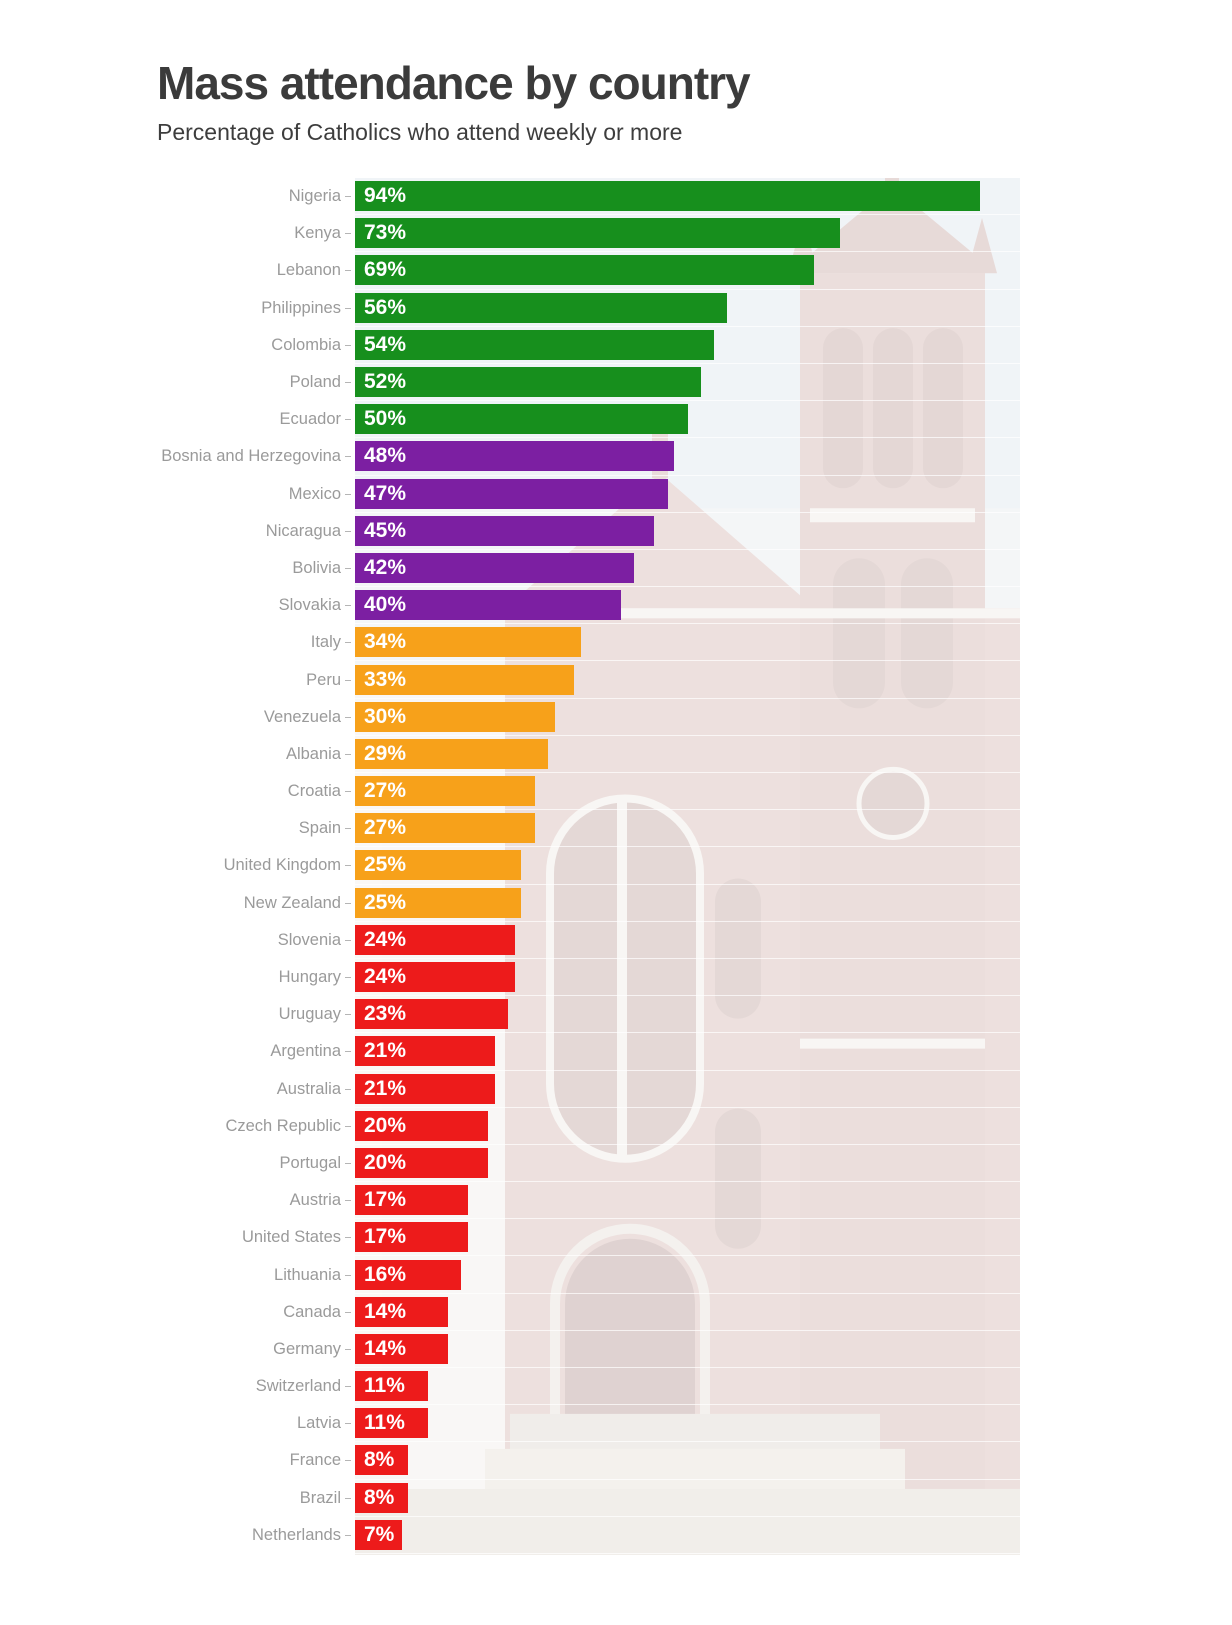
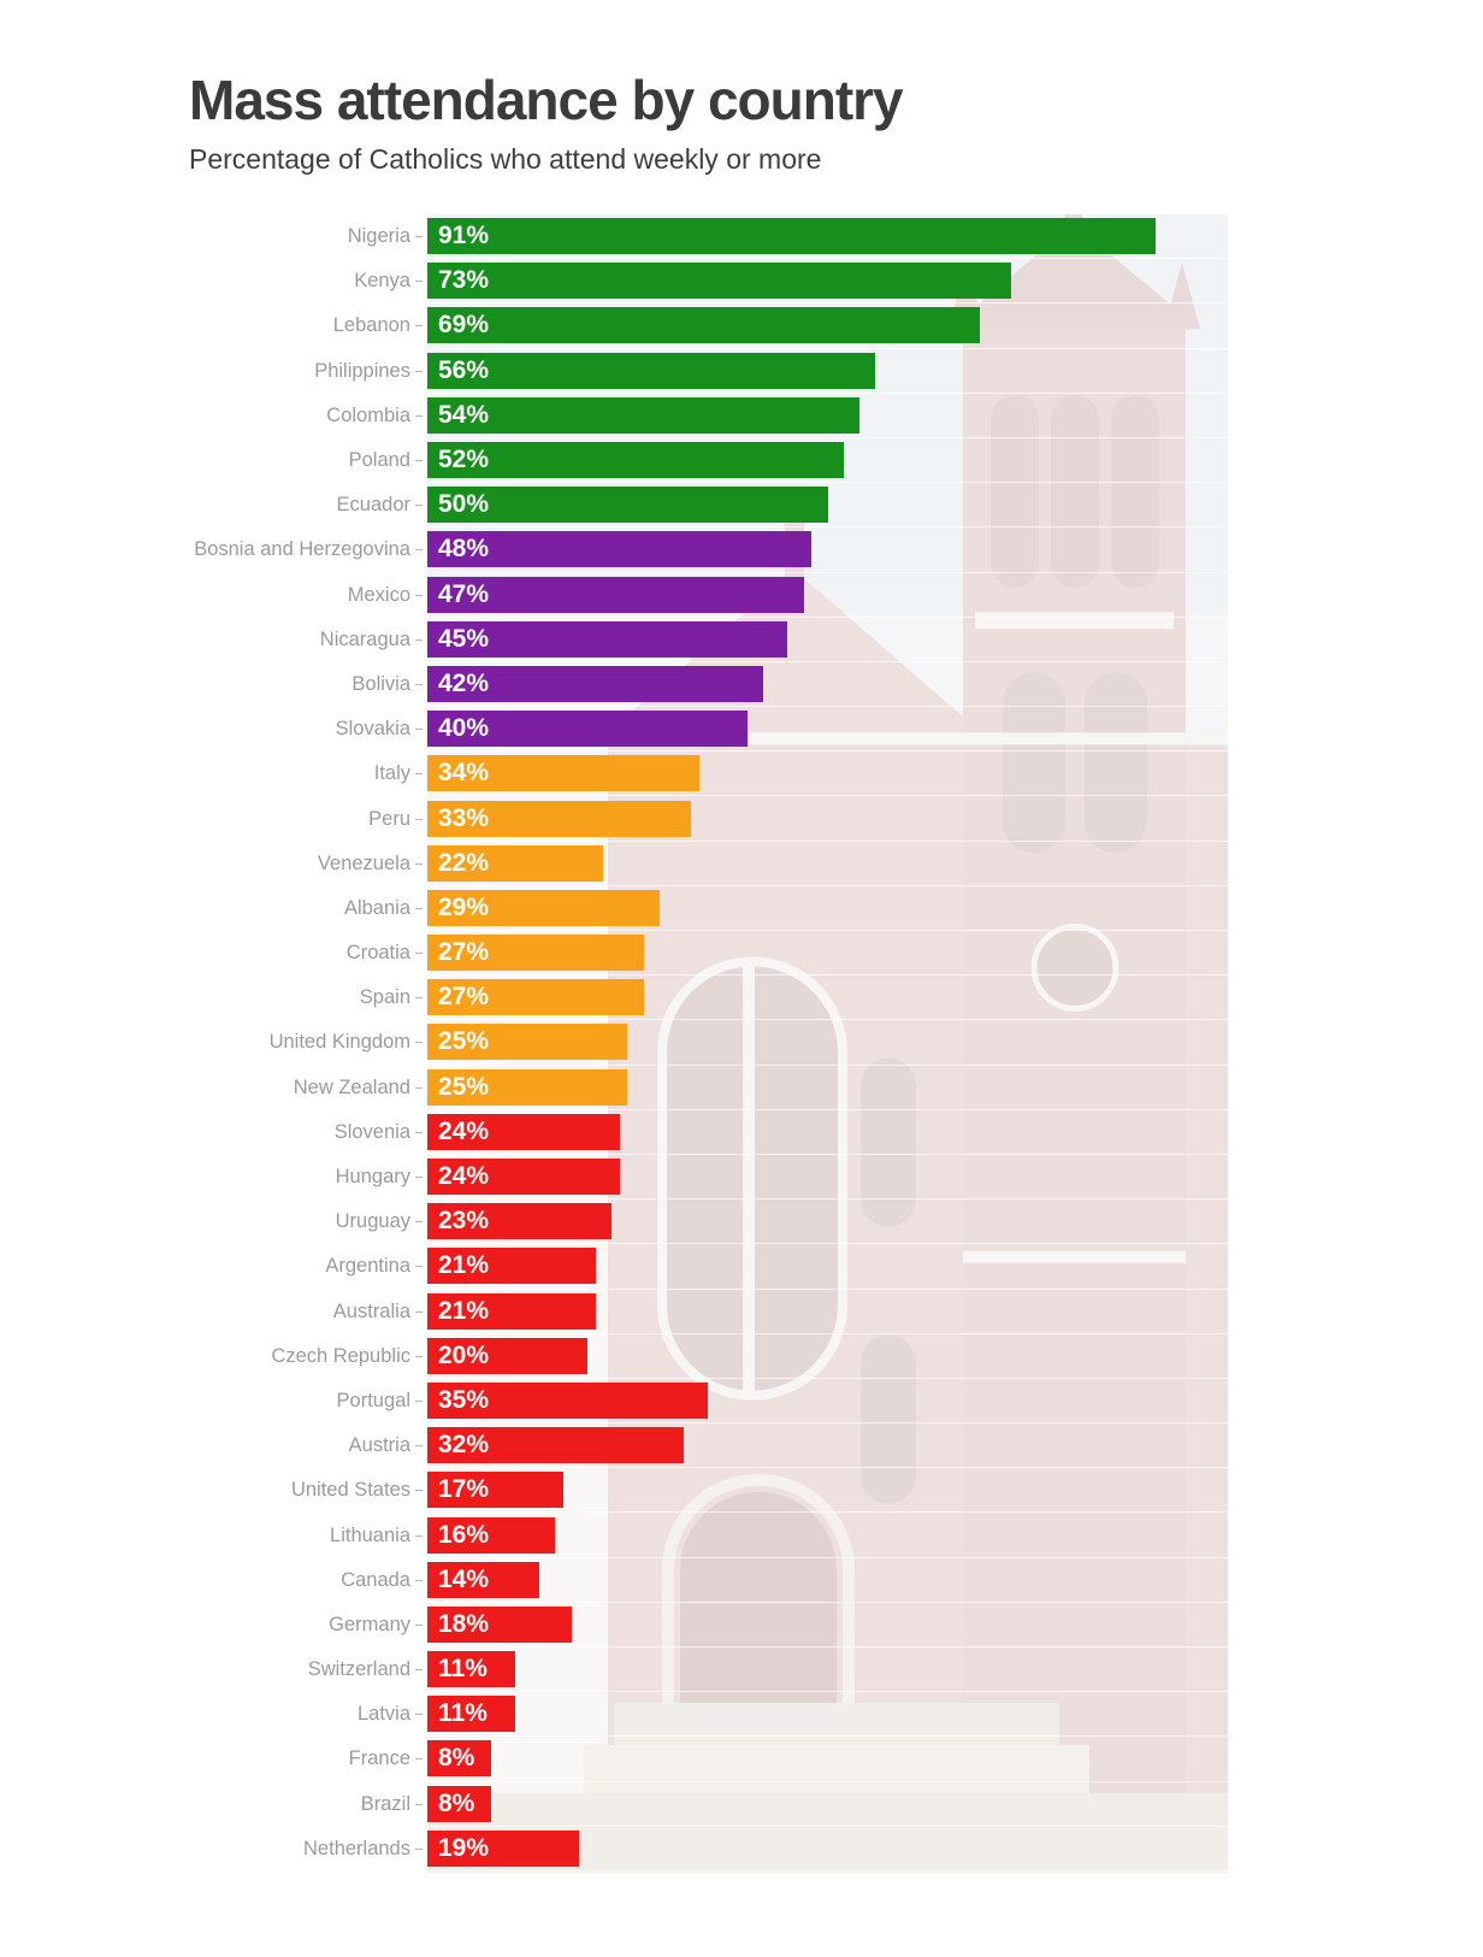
Nigeria: 94% -> 91%
Venezuela: 30% -> 22%
Portugal: 20% -> 35%
Austria: 17% -> 32%
Germany: 14% -> 18%
Netherlands: 7% -> 19%
